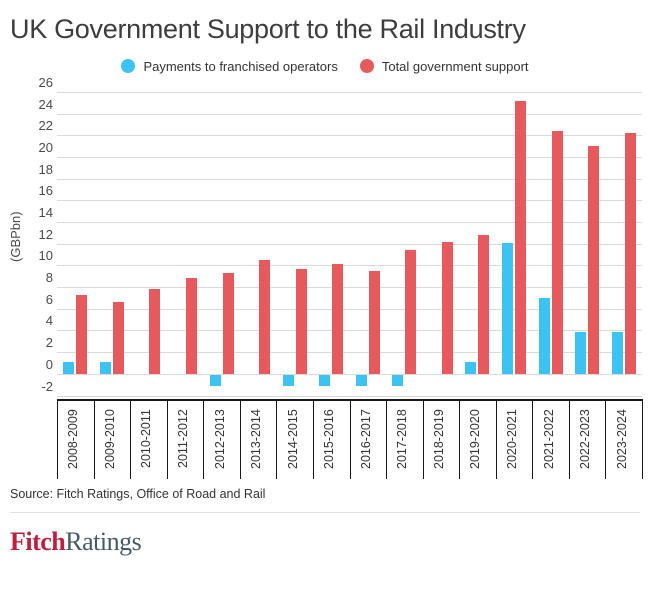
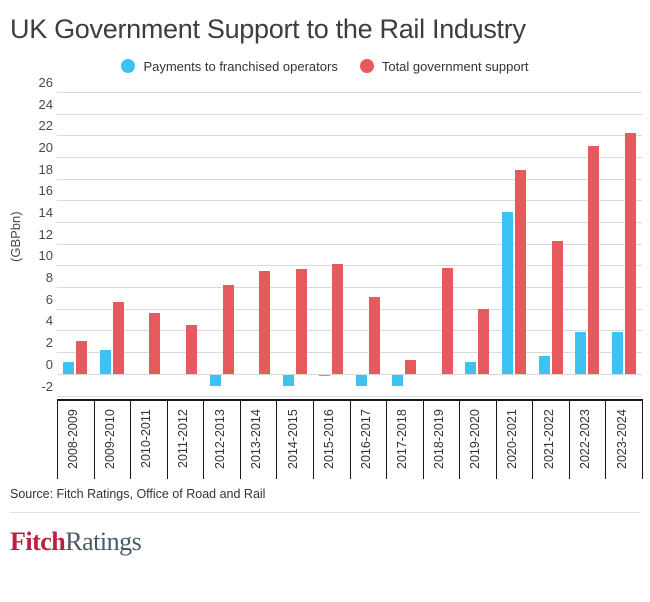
Total government support/2008-2009: 7.3 -> 3.0
Payments to franchised operators/2009-2010: 1.1 -> 2.2
Total government support/2010-2011: 7.8 -> 5.6
Total government support/2011-2012: 8.8 -> 4.5
Total government support/2012-2013: 9.3 -> 8.2
Total government support/2013-2014: 10.5 -> 9.5
Payments to franchised operators/2015-2016: -1.0 -> -0.1
Total government support/2016-2017: 9.5 -> 7.1
Total government support/2017-2018: 11.4 -> 1.3
Total government support/2018-2019: 12.2 -> 9.8
Total government support/2019-2020: 12.8 -> 6.0
Payments to franchised operators/2020-2021: 12.1 -> 14.9
Total government support/2020-2021: 25.2 -> 18.8
Payments to franchised operators/2021-2022: 7.0 -> 1.6
Total government support/2021-2022: 22.4 -> 12.3
